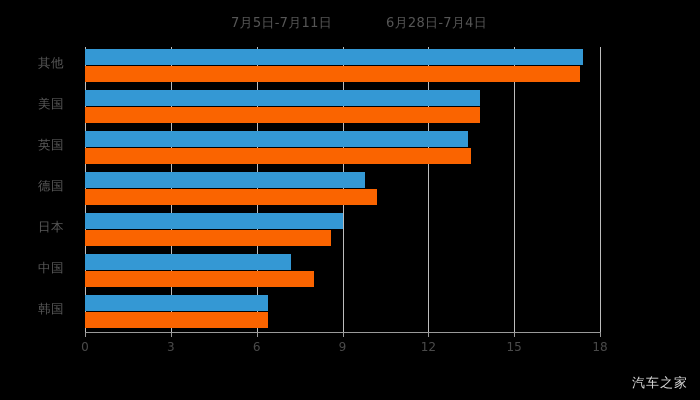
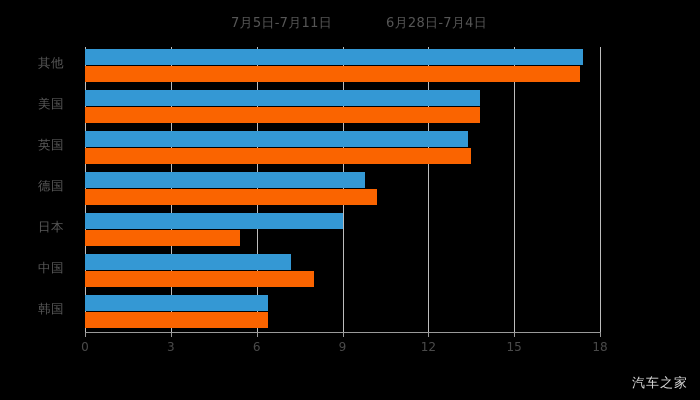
6月28日-7月4日/日本: 8.6 -> 5.4
